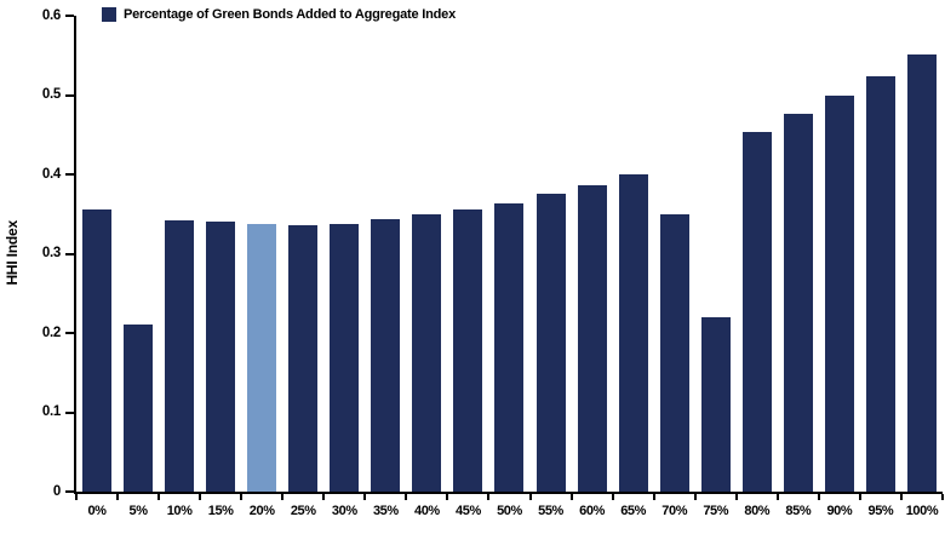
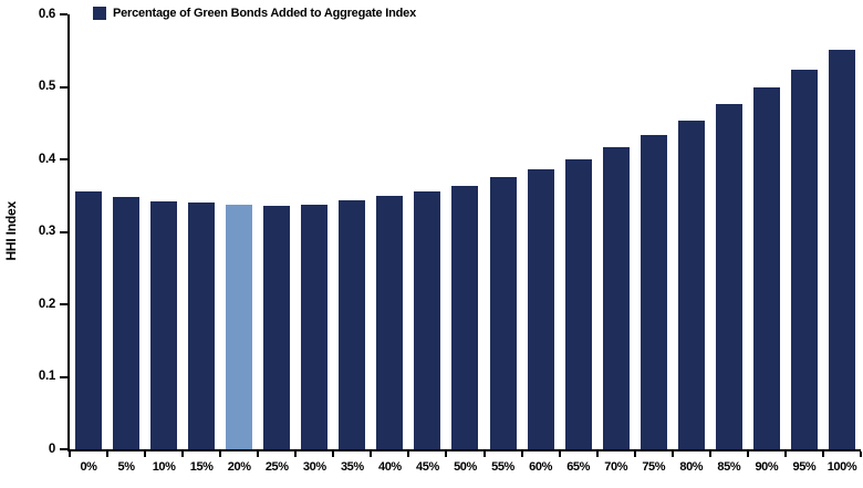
5%: 0.21 -> 0.35
70%: 0.35 -> 0.42
75%: 0.22 -> 0.43
